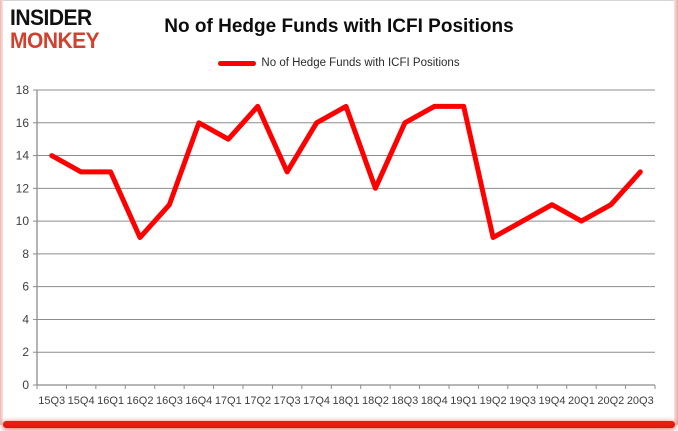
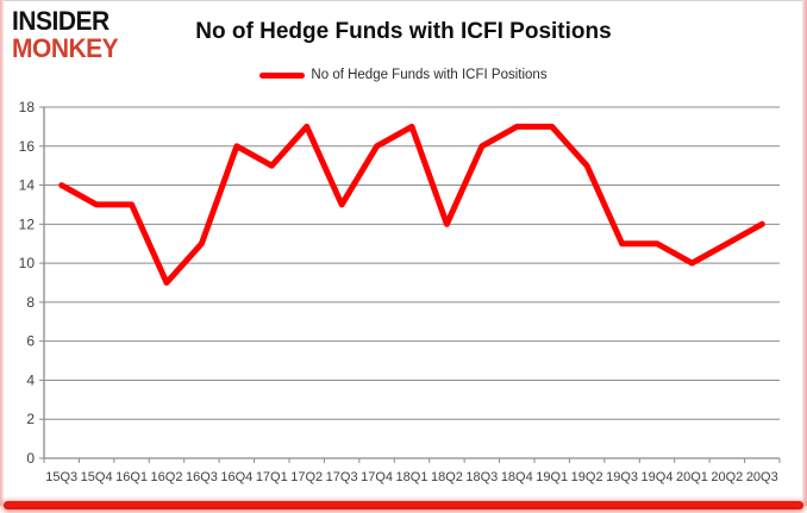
19Q2: 9 -> 15
19Q3: 10 -> 11
20Q3: 13 -> 12
